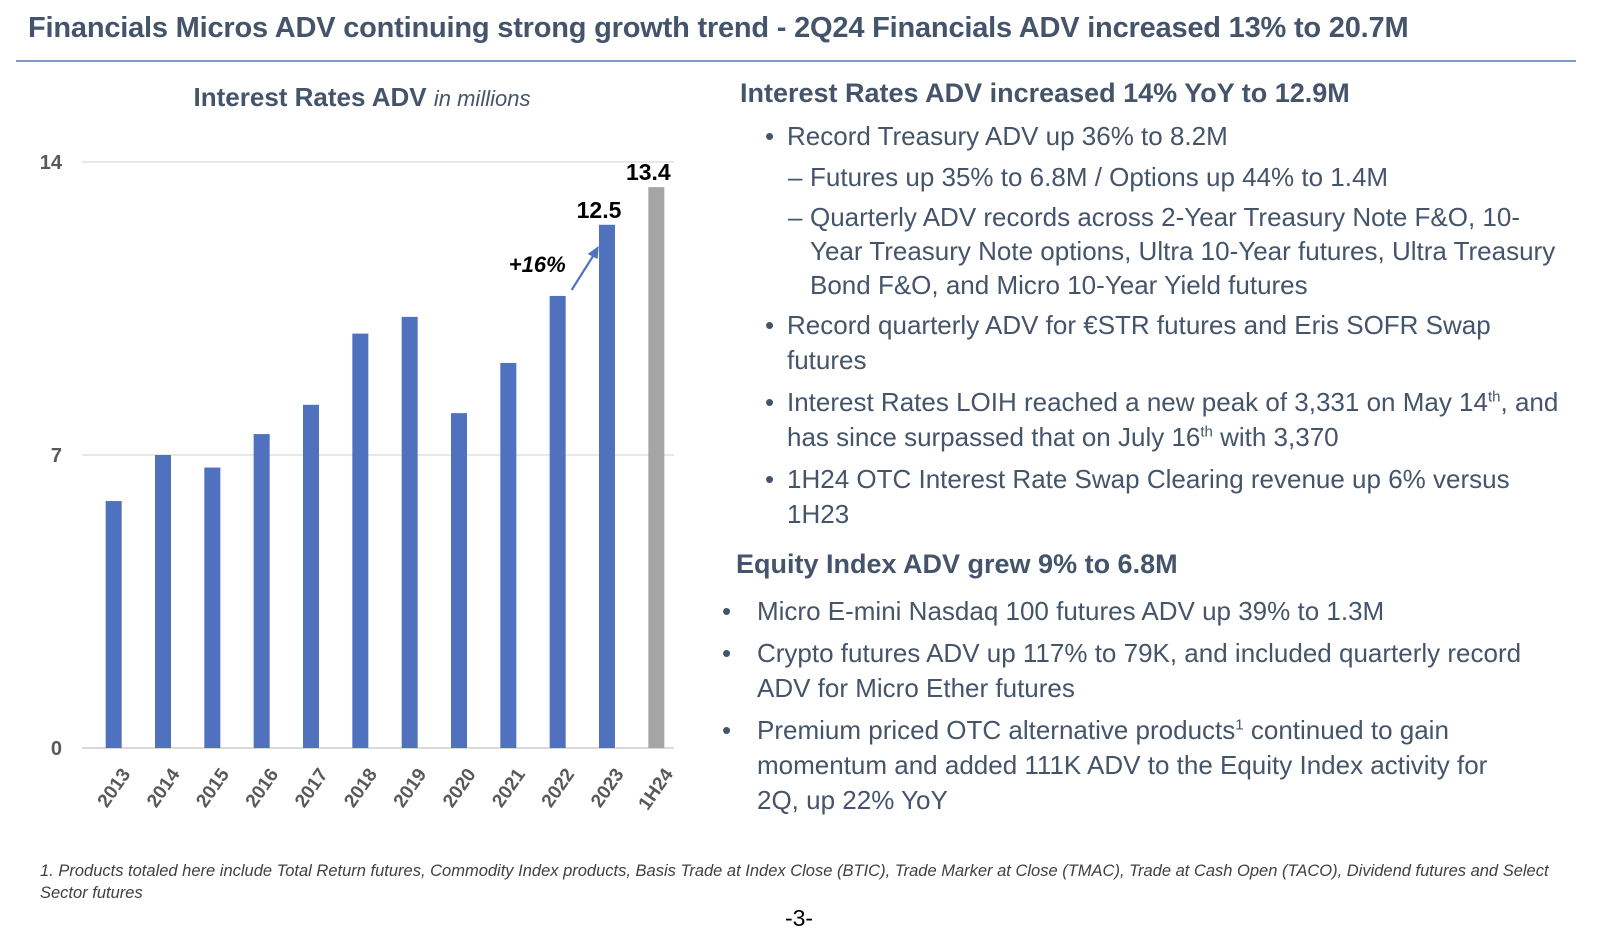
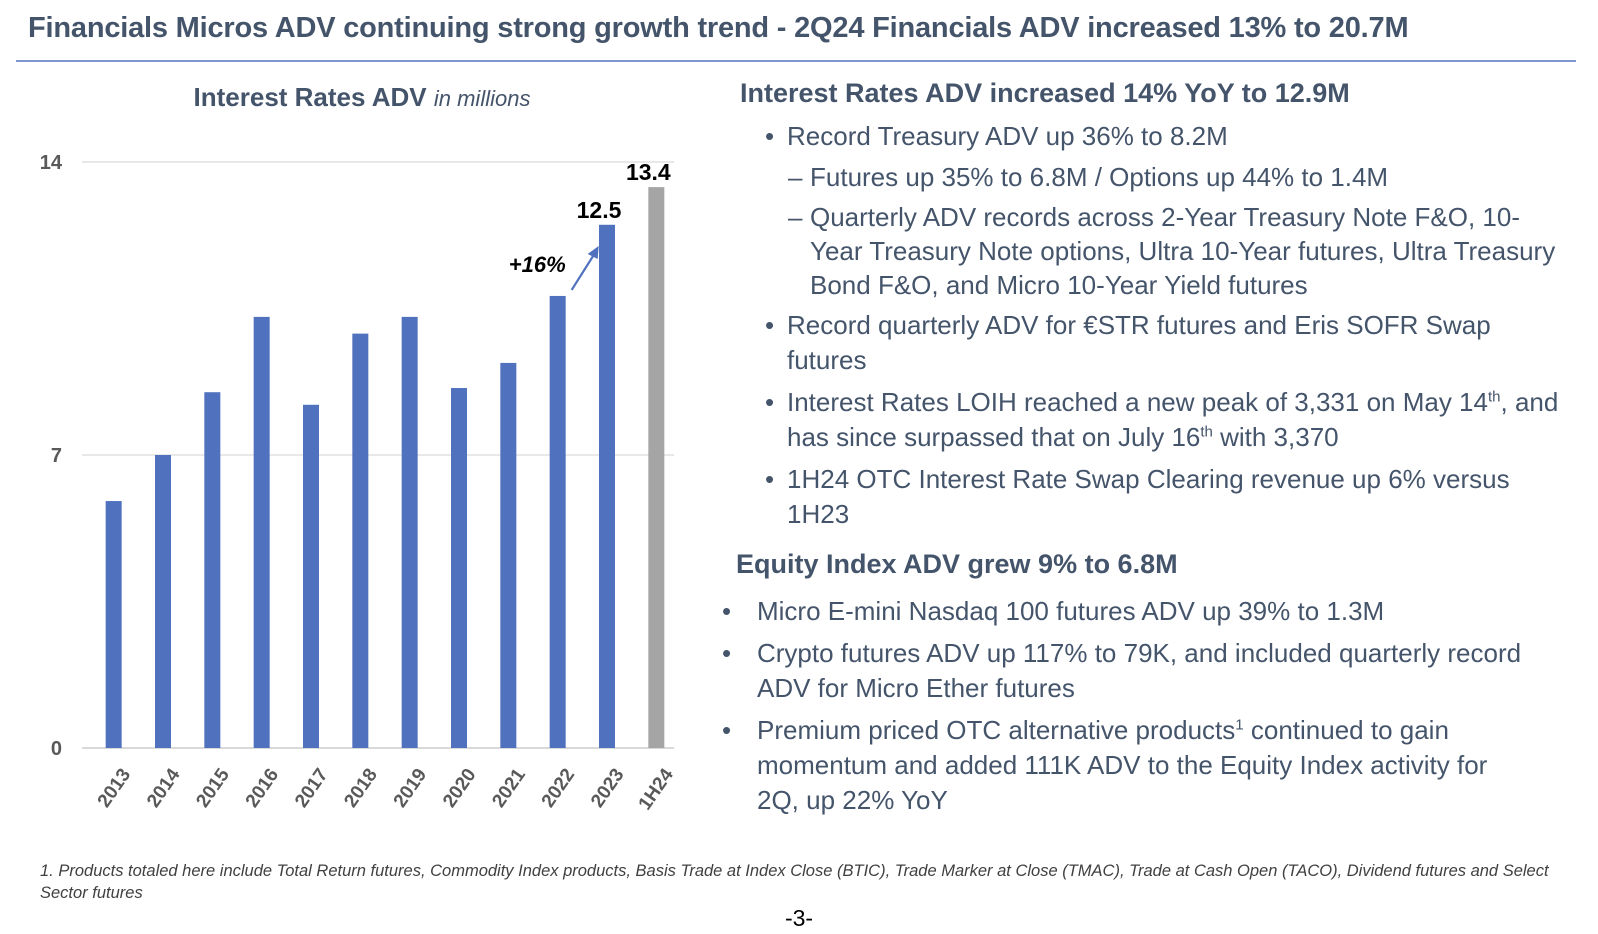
2015: 6.7 -> 8.5
2016: 7.5 -> 10.3
2020: 8.0 -> 8.6
